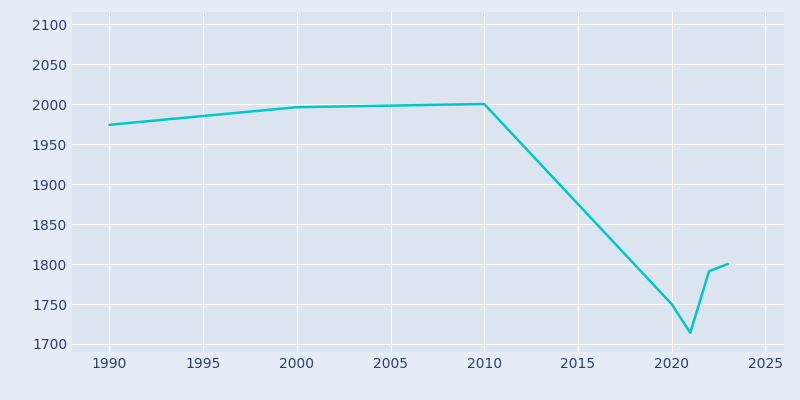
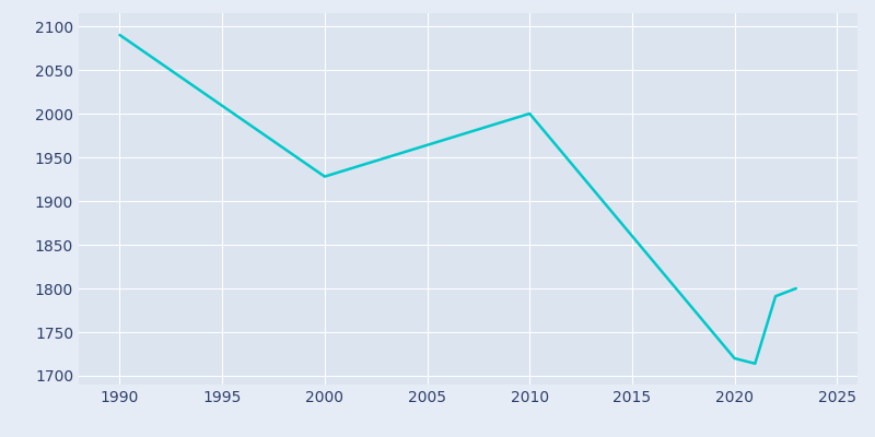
1990: 1974 -> 2090
2000: 1996 -> 1928
2020: 1750 -> 1720
